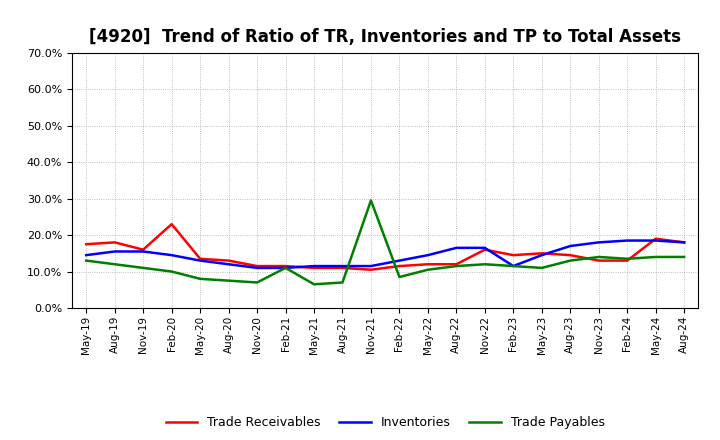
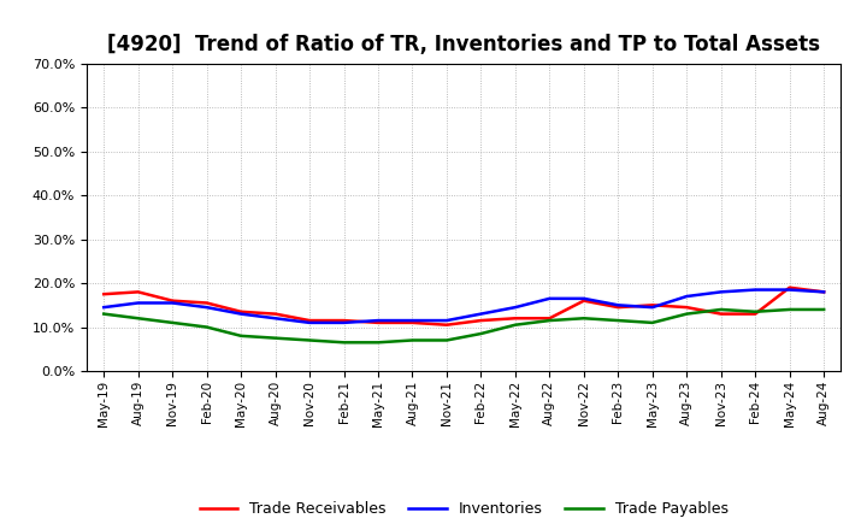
Trade Receivables/Feb-20: 23.0% -> 15.5%
Trade Payables/Feb-21: 11.0% -> 6.5%
Trade Payables/Nov-21: 29.5% -> 7.0%
Inventories/Feb-23: 11.5% -> 15.0%
